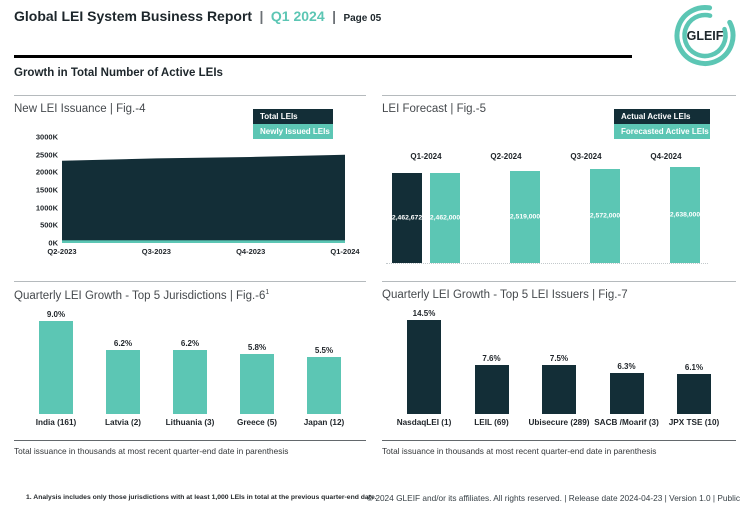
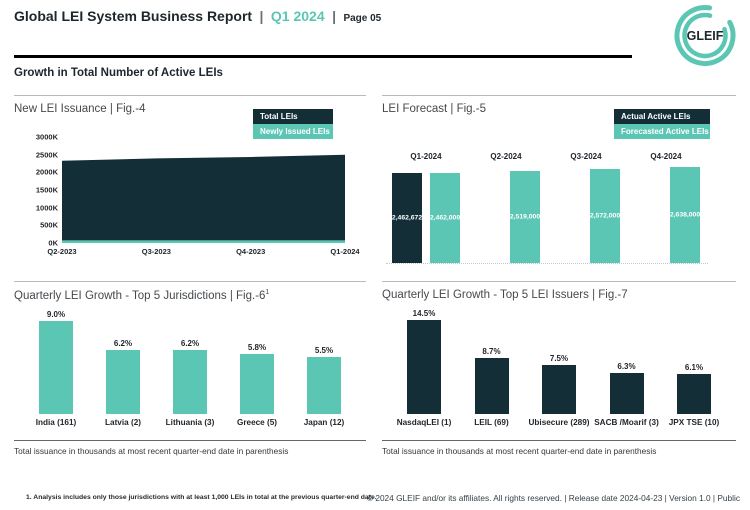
Quarterly LEI Growth - Top 5 LEI Issuers | Fig.-7/LEIL (69): 7.6% -> 8.7%
